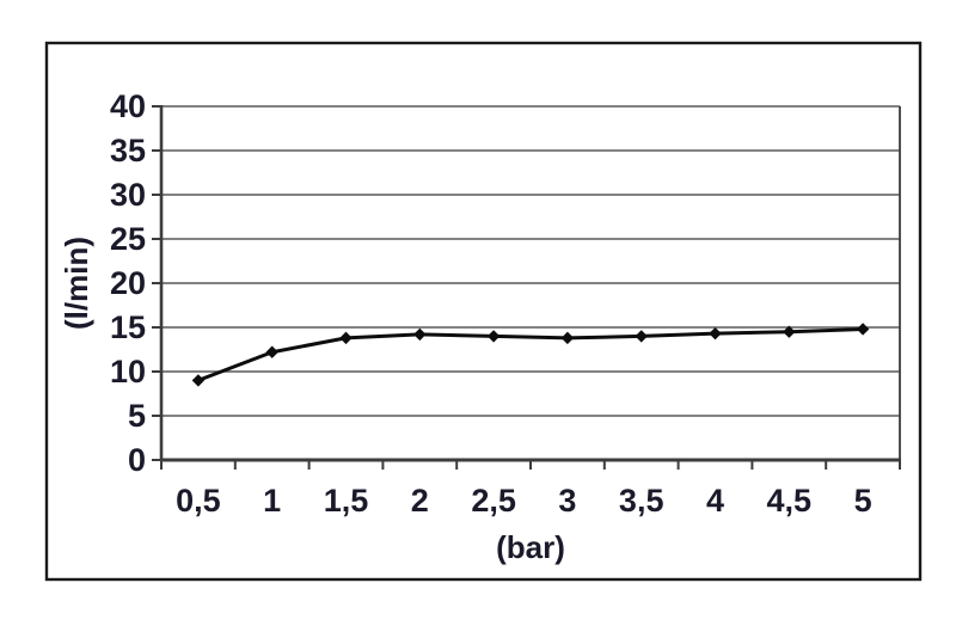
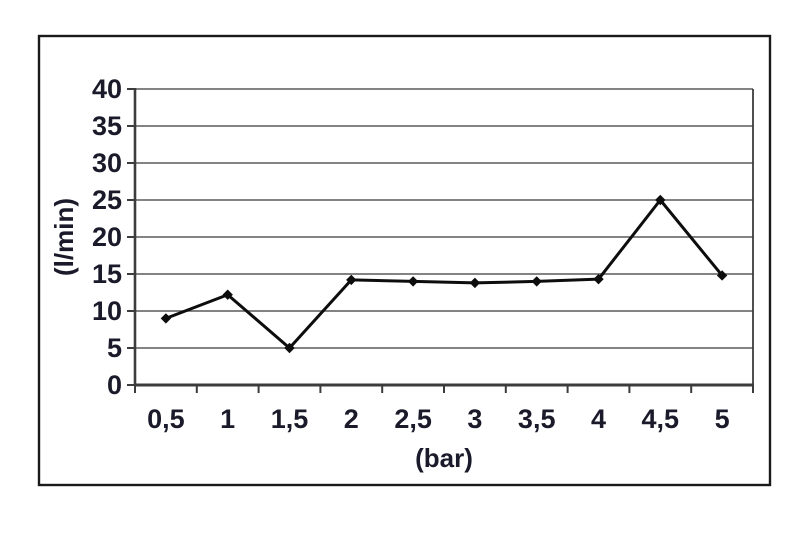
1,5: 14 -> 5
4,5: 14 -> 25
